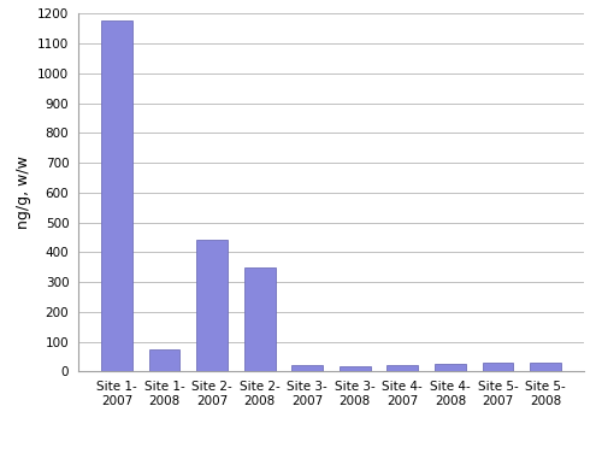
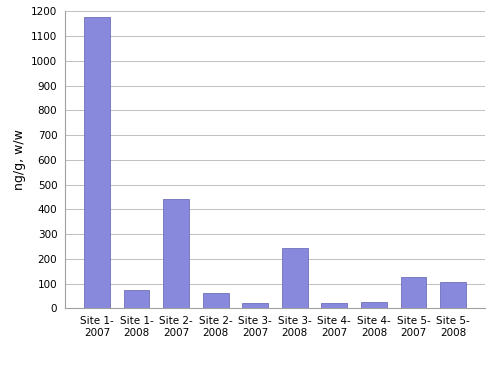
Site 2- 2008: 350 -> 60
Site 3- 2008: 18 -> 245
Site 5- 2007: 28 -> 125
Site 5- 2008: 30 -> 105
